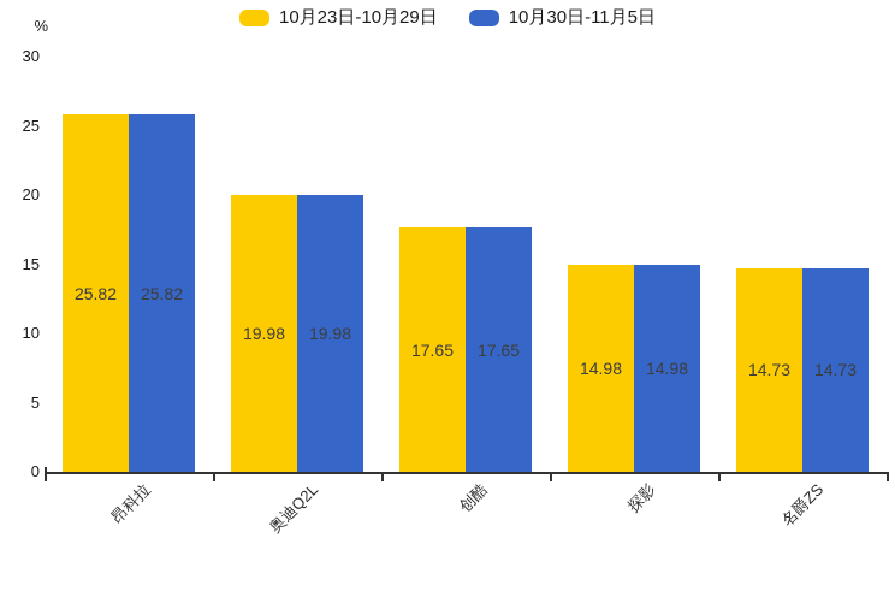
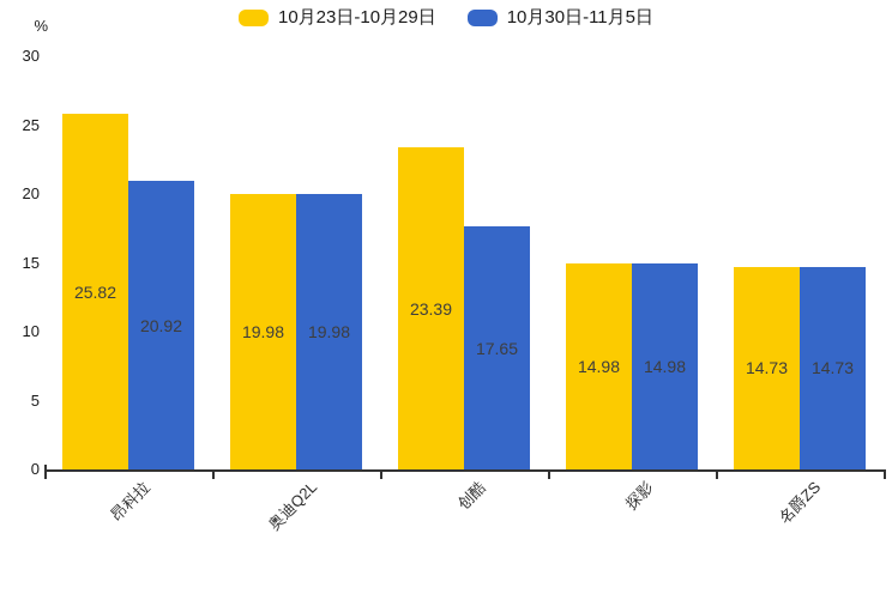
10月30日-11月5日/昂科拉: 25.82 -> 20.92
10月23日-10月29日/创酷: 17.65 -> 23.39
